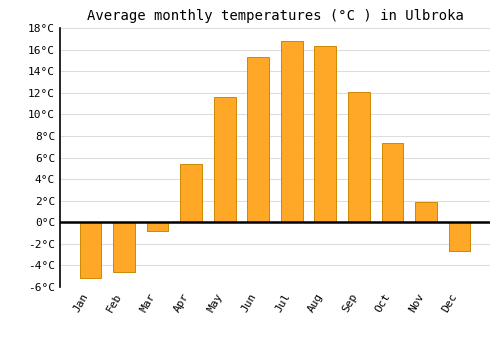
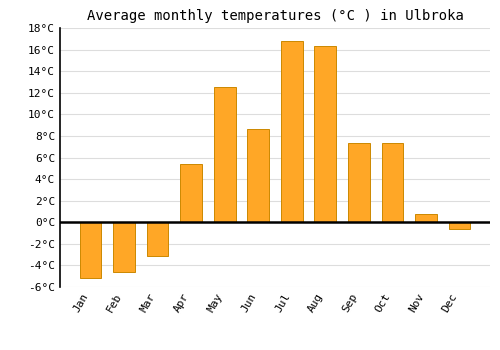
Mar: -0.8°C -> -3.1°C
May: 11.6°C -> 12.5°C
Jun: 15.3°C -> 8.6°C
Sep: 12.1°C -> 7.3°C
Nov: 1.9°C -> 0.8°C
Dec: -2.7°C -> -0.6°C
